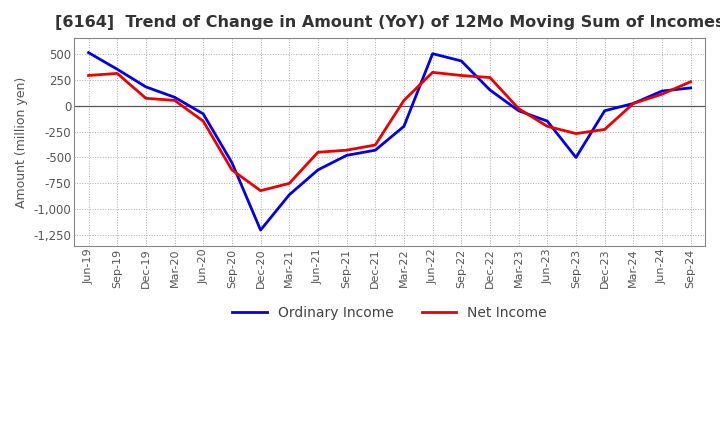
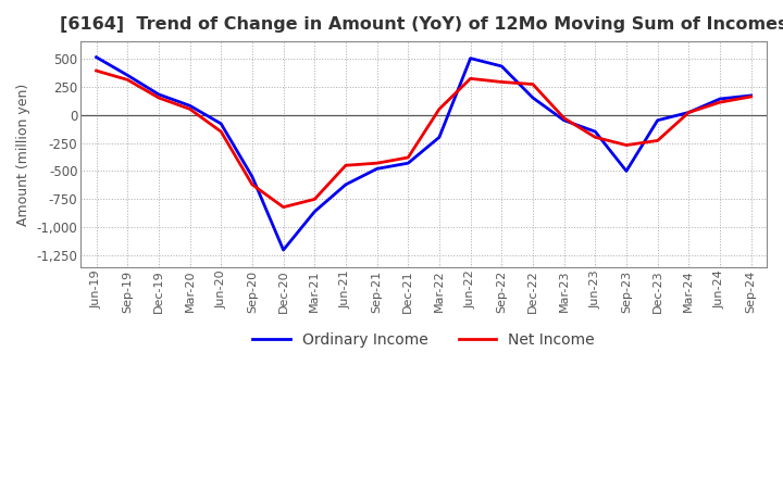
Net Income/Jun-19: 290 -> 390
Net Income/Dec-19: 70 -> 150
Net Income/Sep-24: 230 -> 160
